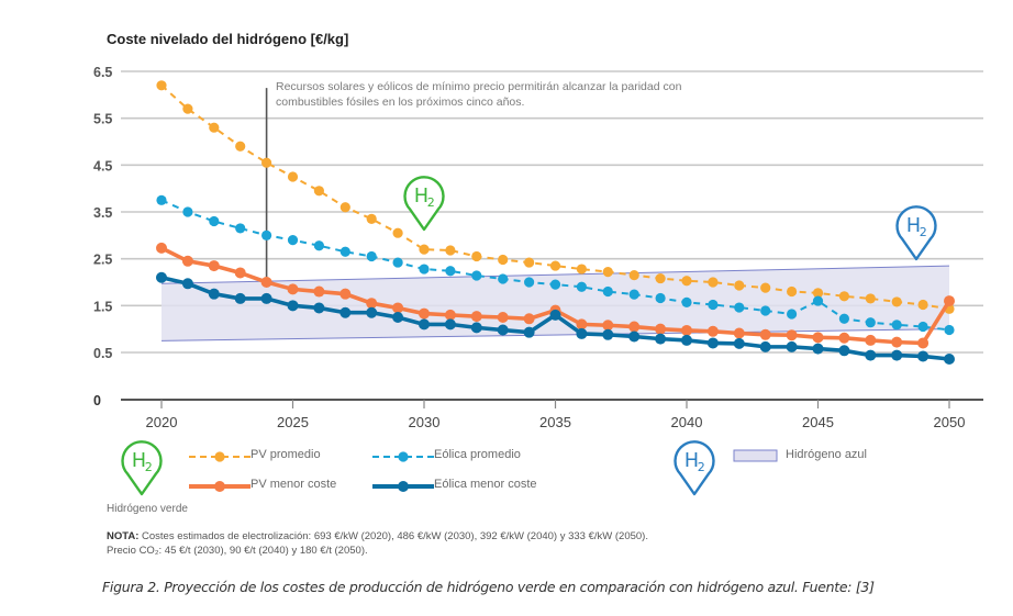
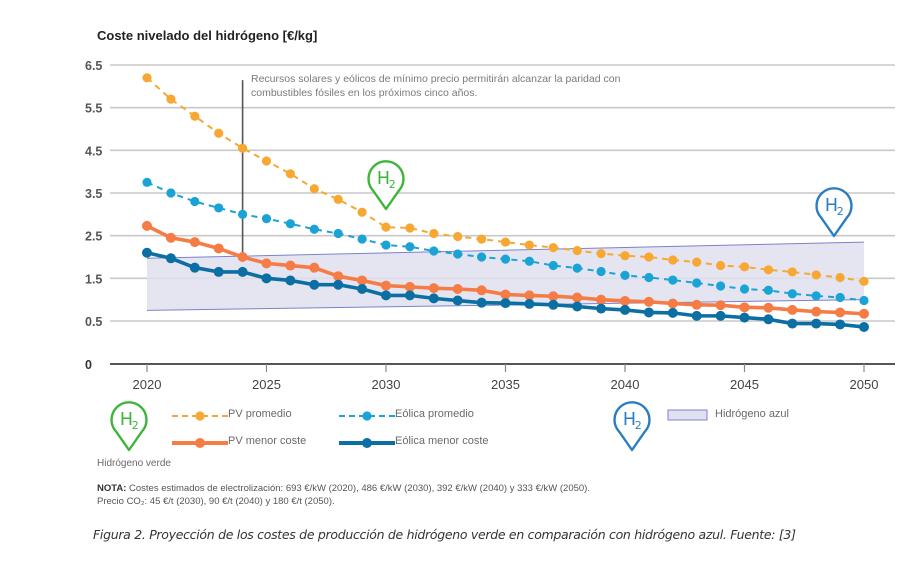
PV menor coste/2035: 1.4 -> 1.1
Eólica menor coste/2035: 1.3 -> 0.9
Eólica promedio/2045: 1.6 -> 1.2
PV menor coste/2050: 1.6 -> 0.7
